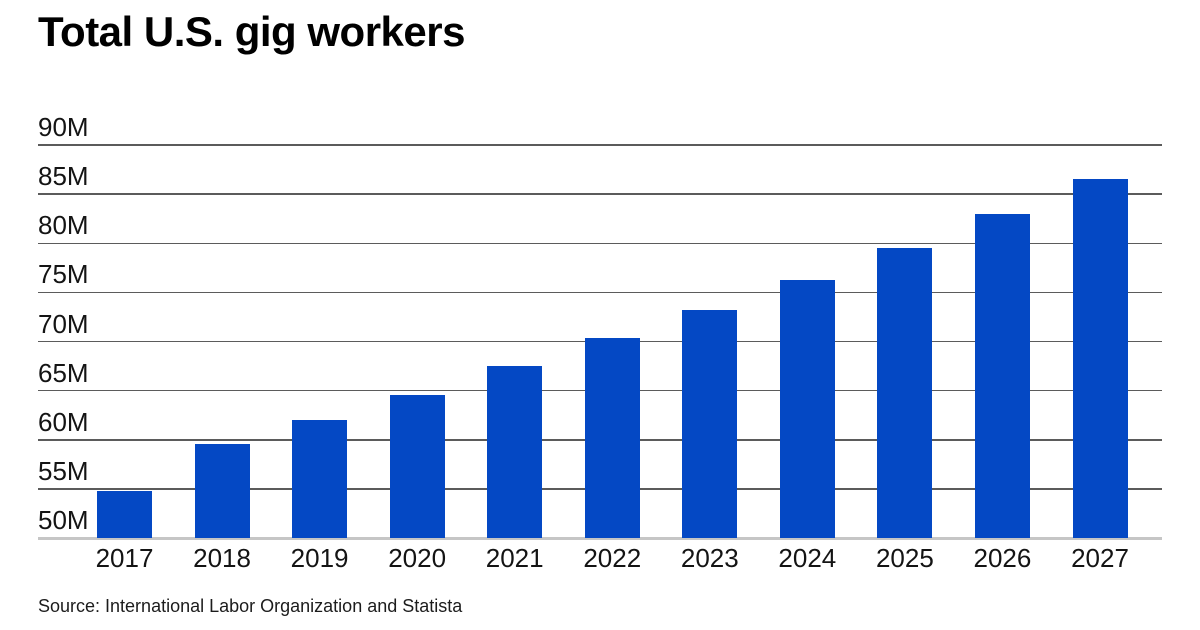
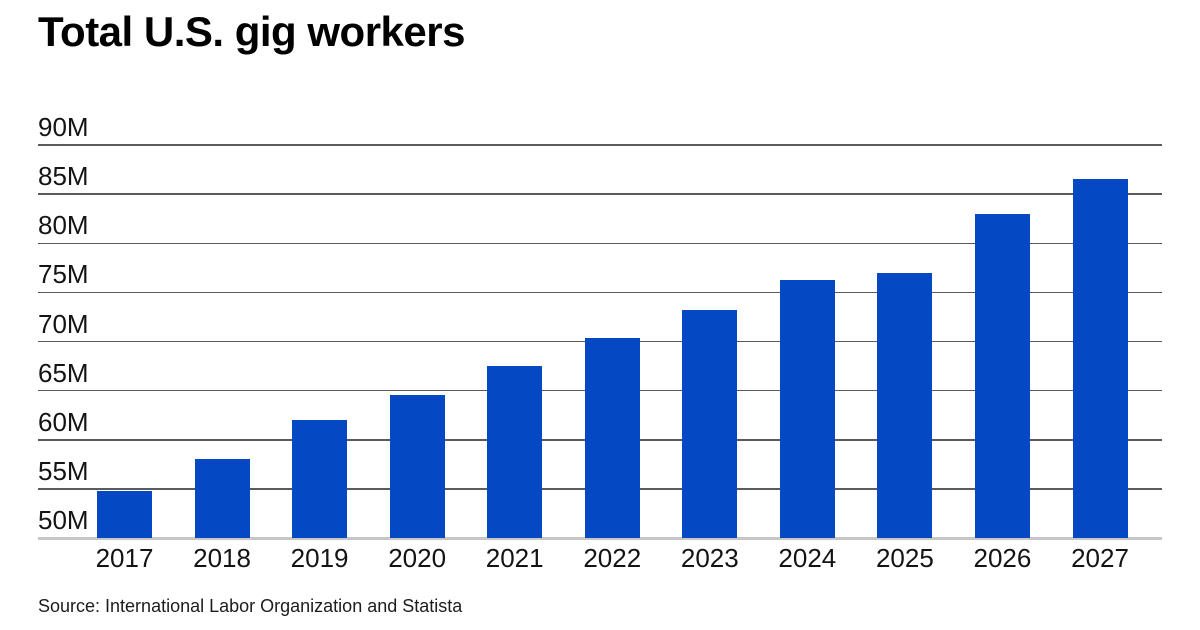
2018: 60M -> 58M
2025: 80M -> 77M
